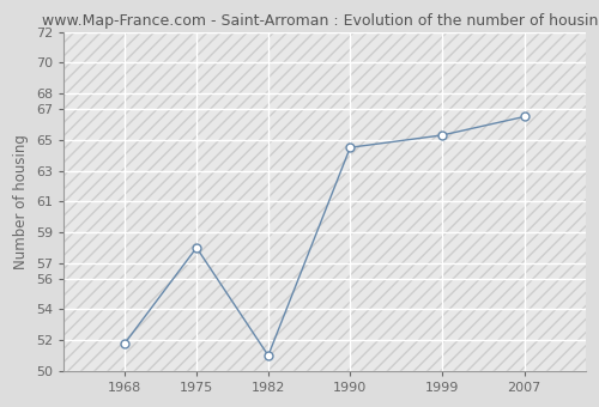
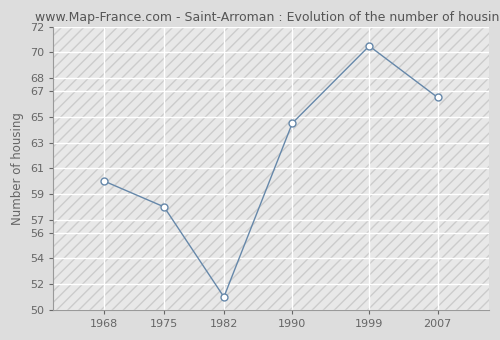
1968: 51.8 -> 60.0
1999: 65.3 -> 70.5
